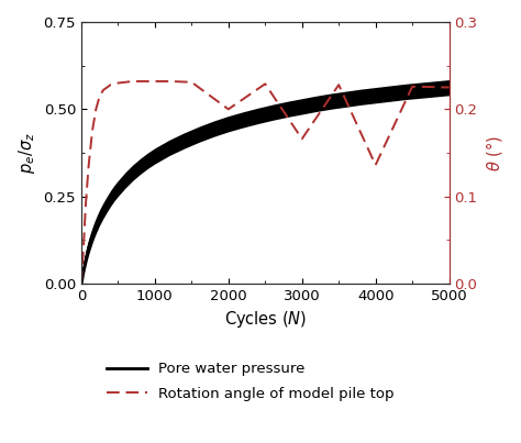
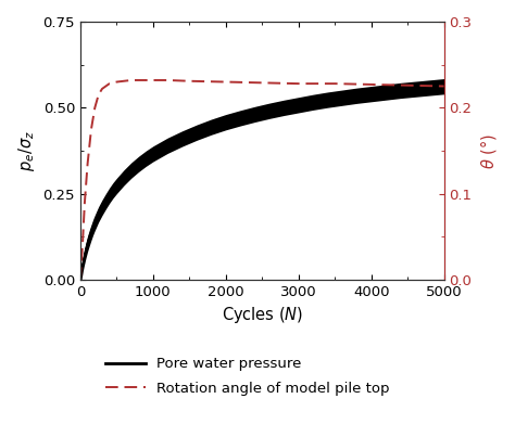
Rotation angle of model pile top/2000: 0.200 -> 0.230
Rotation angle of model pile top/3000: 0.166 -> 0.228
Rotation angle of model pile top/4000: 0.136 -> 0.227
